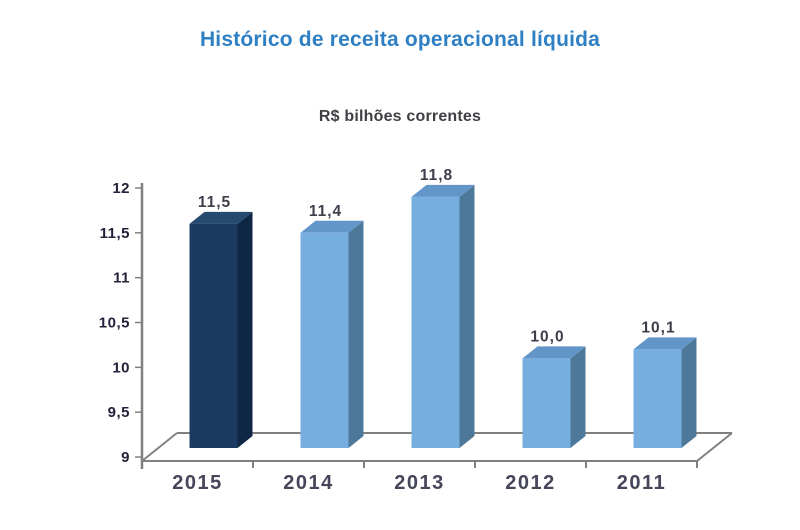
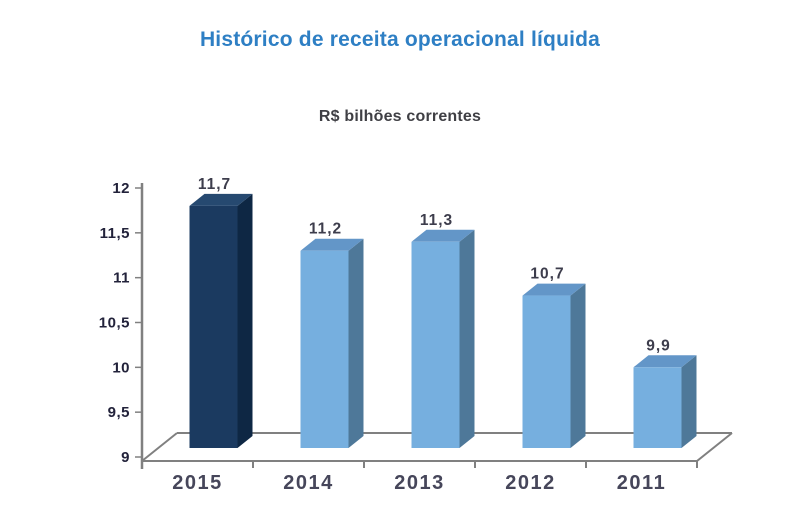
2015: 11,5 -> 11,7
2014: 11,4 -> 11,2
2013: 11,8 -> 11,3
2012: 10,0 -> 10,7
2011: 10,1 -> 9,9
